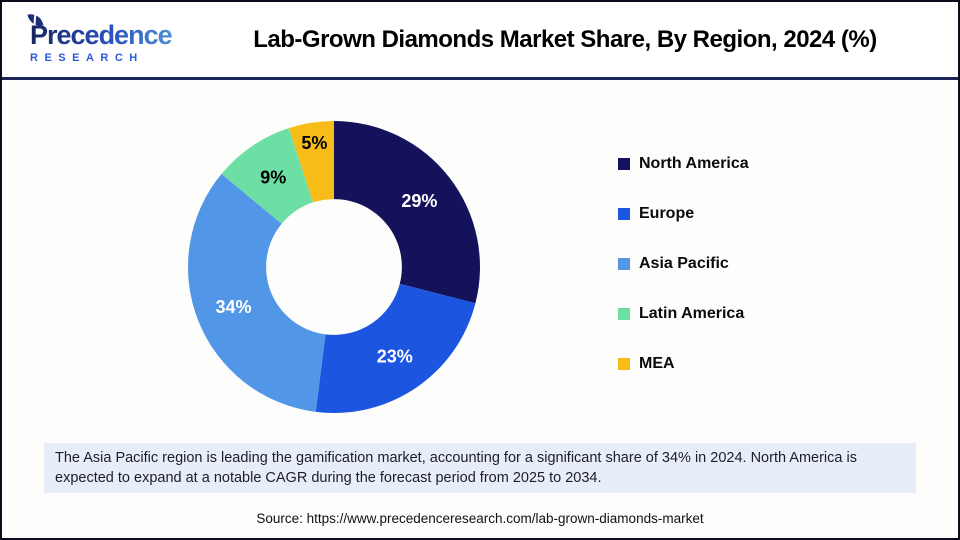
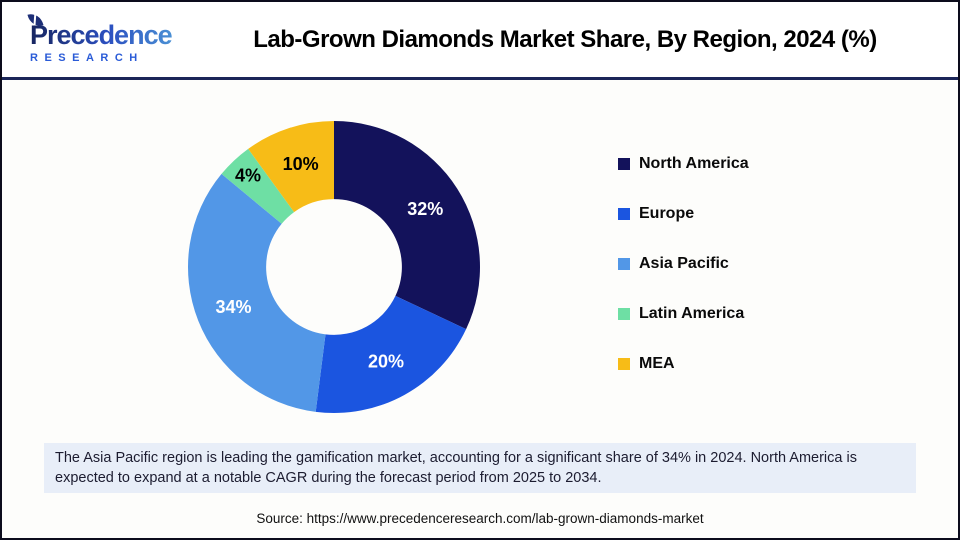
North America: 29% -> 32%
Europe: 23% -> 20%
Latin America: 9% -> 4%
MEA: 5% -> 10%
